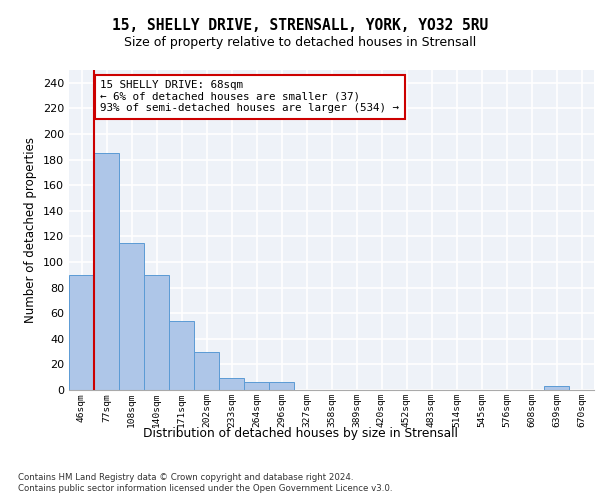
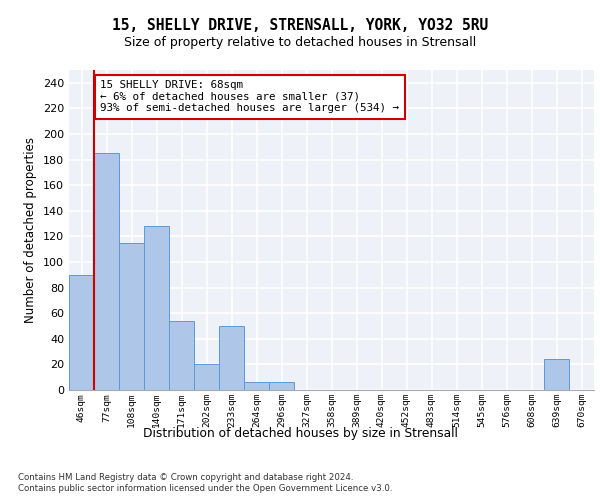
140sqm: 90 -> 128
202sqm: 30 -> 20
233sqm: 9 -> 50
639sqm: 3 -> 24
